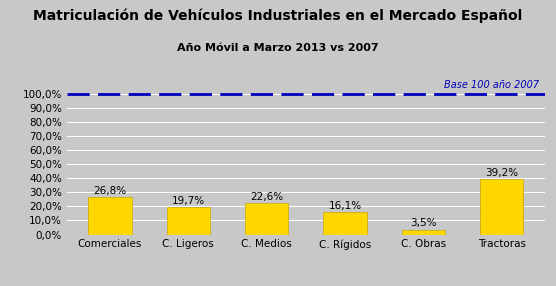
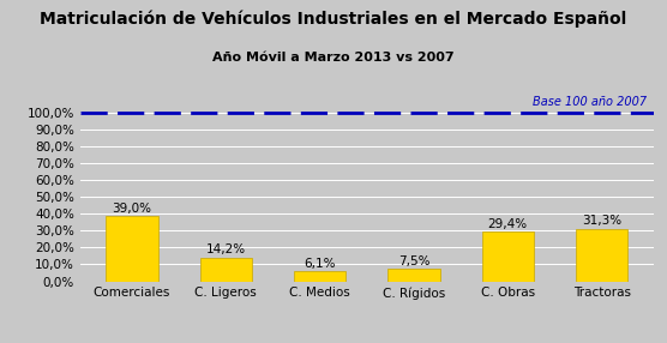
Comerciales: 26,8% -> 39,0%
C. Ligeros: 19,7% -> 14,2%
C. Medios: 22,6% -> 6,1%
C. Rígidos: 16,1% -> 7,5%
C. Obras: 3,5% -> 29,4%
Tractoras: 39,2% -> 31,3%
